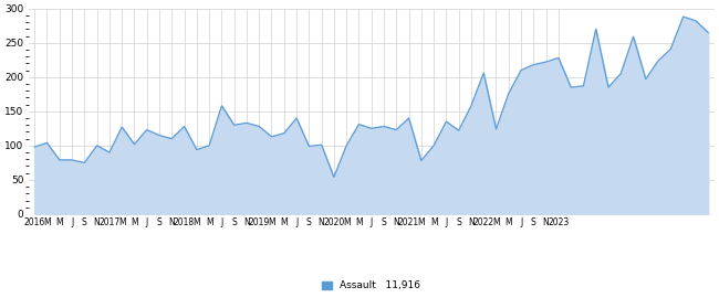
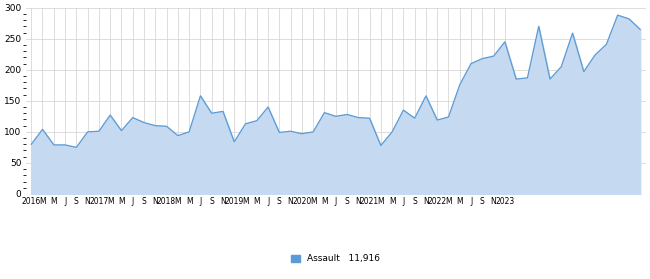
2016: 98 -> 80
2017: 90 -> 101
2018: 128 -> 109
2019: 128 -> 84
2020: 54 -> 97
2021: 140 -> 122
2022: 206 -> 119
2023: 228 -> 245
